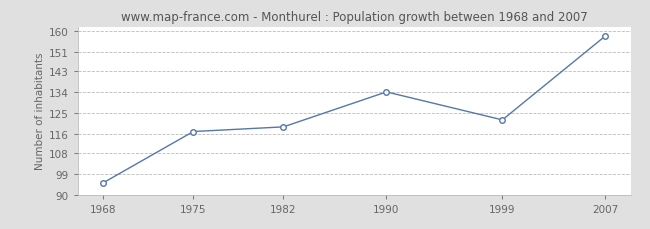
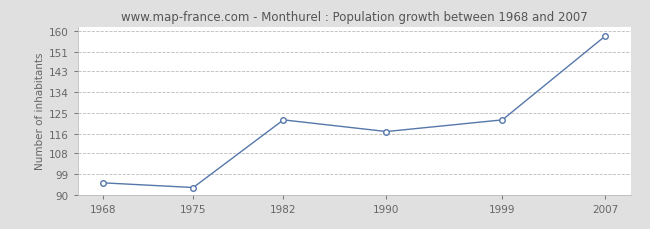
1975: 117 -> 93
1982: 119 -> 122
1990: 134 -> 117
